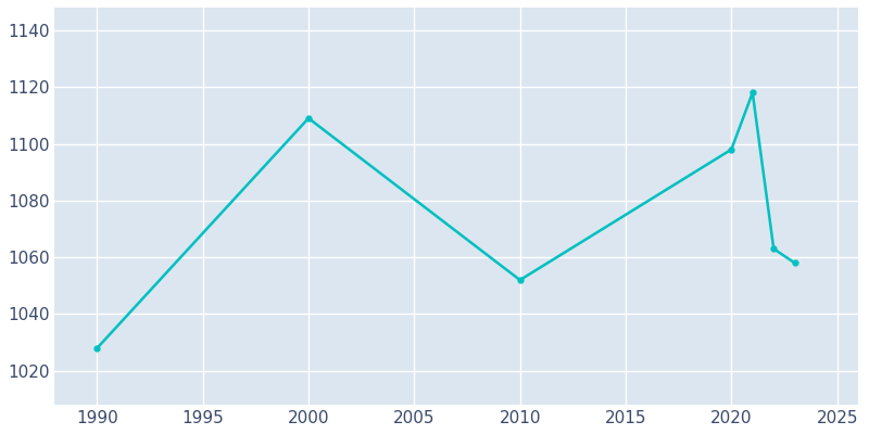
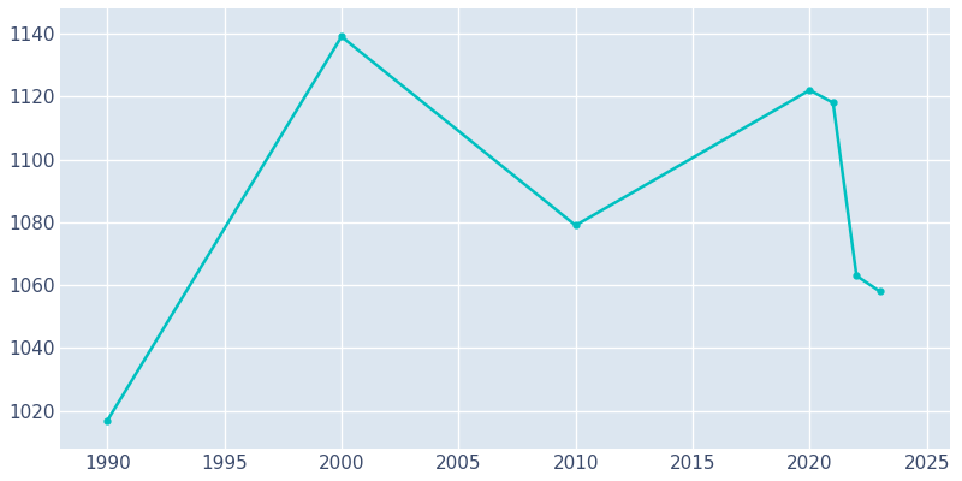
1990: 1028 -> 1017
2000: 1109 -> 1139
2010: 1052 -> 1079
2020: 1098 -> 1122
